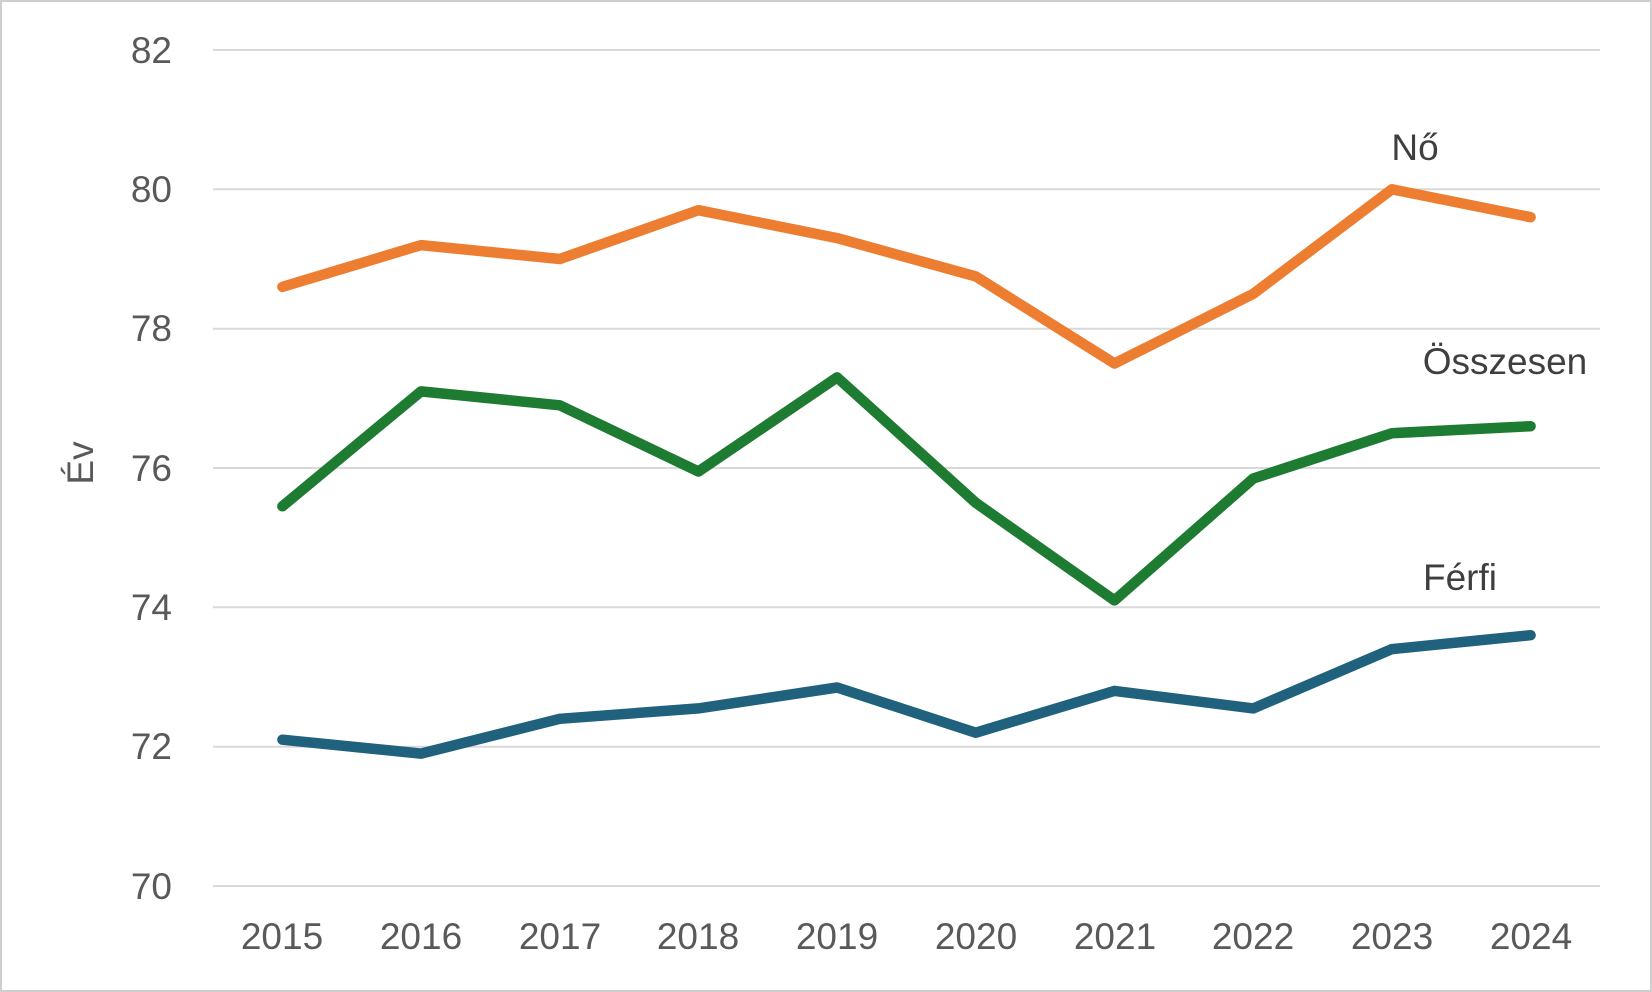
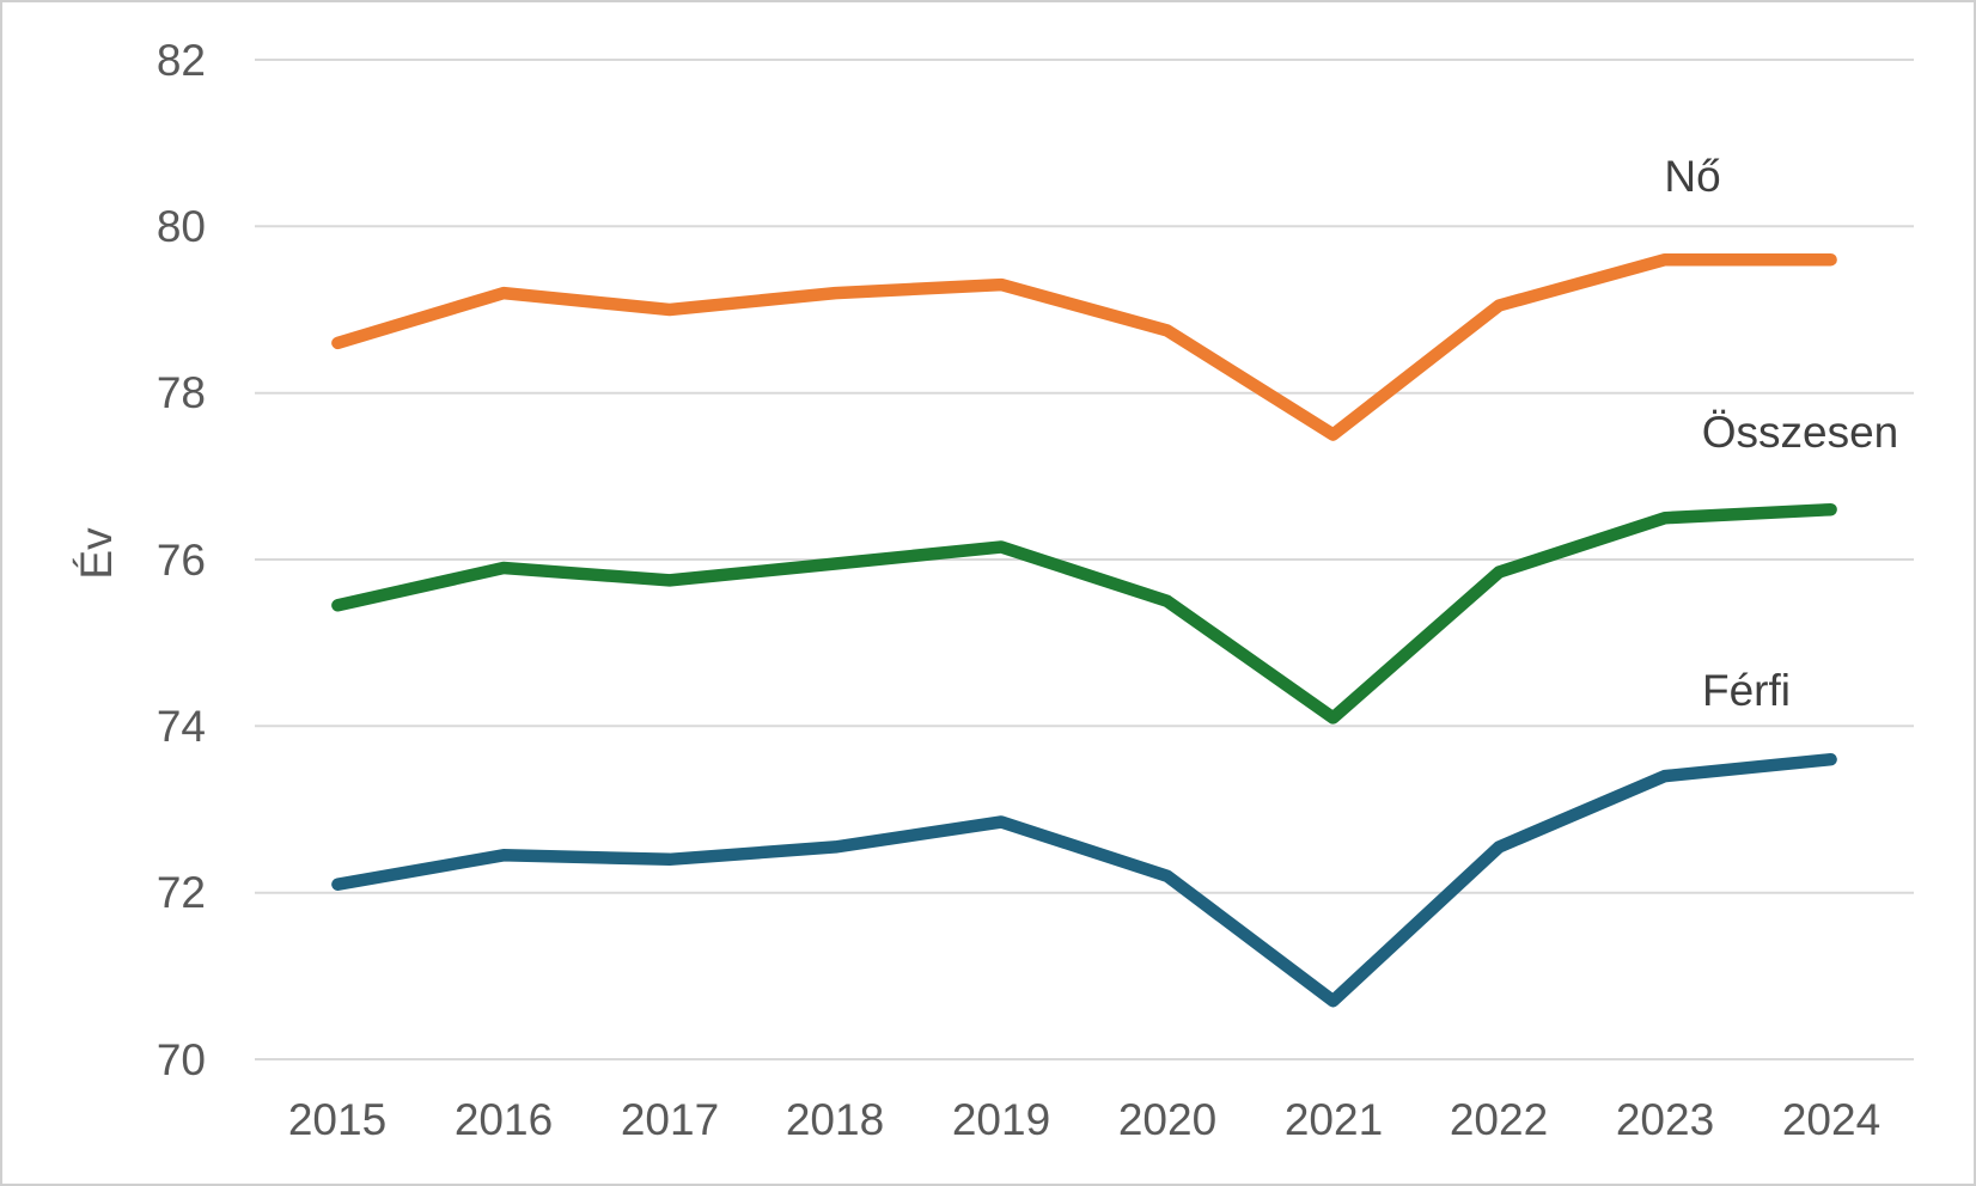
Összesen/2016: 77.1 -> 75.9
Férfi/2016: 71.9 -> 72.5
Összesen/2017: 76.9 -> 75.8
Nő/2018: 79.7 -> 79.2
Összesen/2019: 77.3 -> 76.2
Férfi/2021: 72.8 -> 70.7
Nő/2022: 78.5 -> 79.0
Nő/2023: 80.0 -> 79.6
